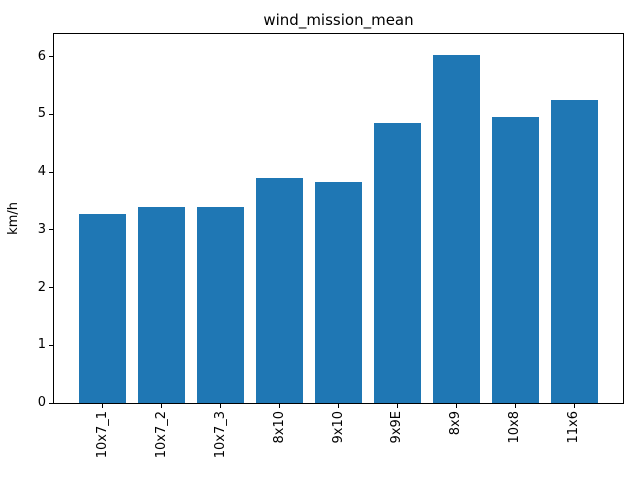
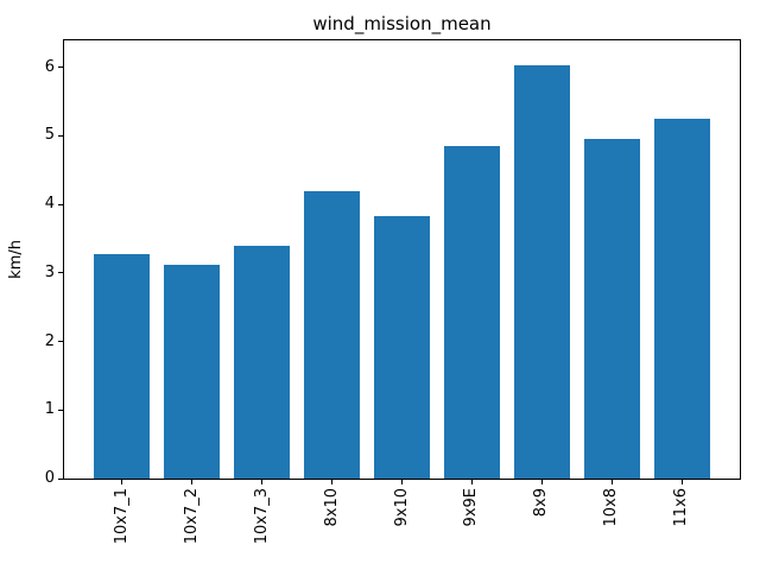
10x7_2: 3.4 -> 3.1
8x10: 3.9 -> 4.2
